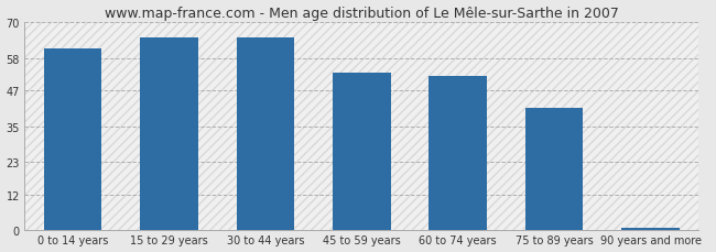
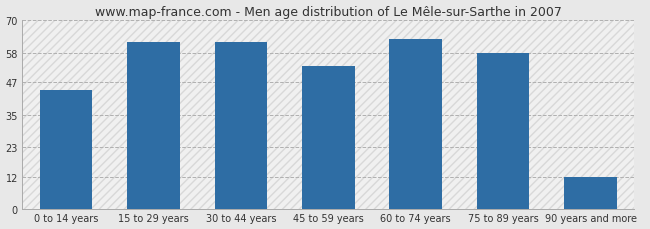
0 to 14 years: 61 -> 44
15 to 29 years: 65 -> 62
30 to 44 years: 65 -> 62
60 to 74 years: 52 -> 63
75 to 89 years: 41 -> 58
90 years and more: 1 -> 12
